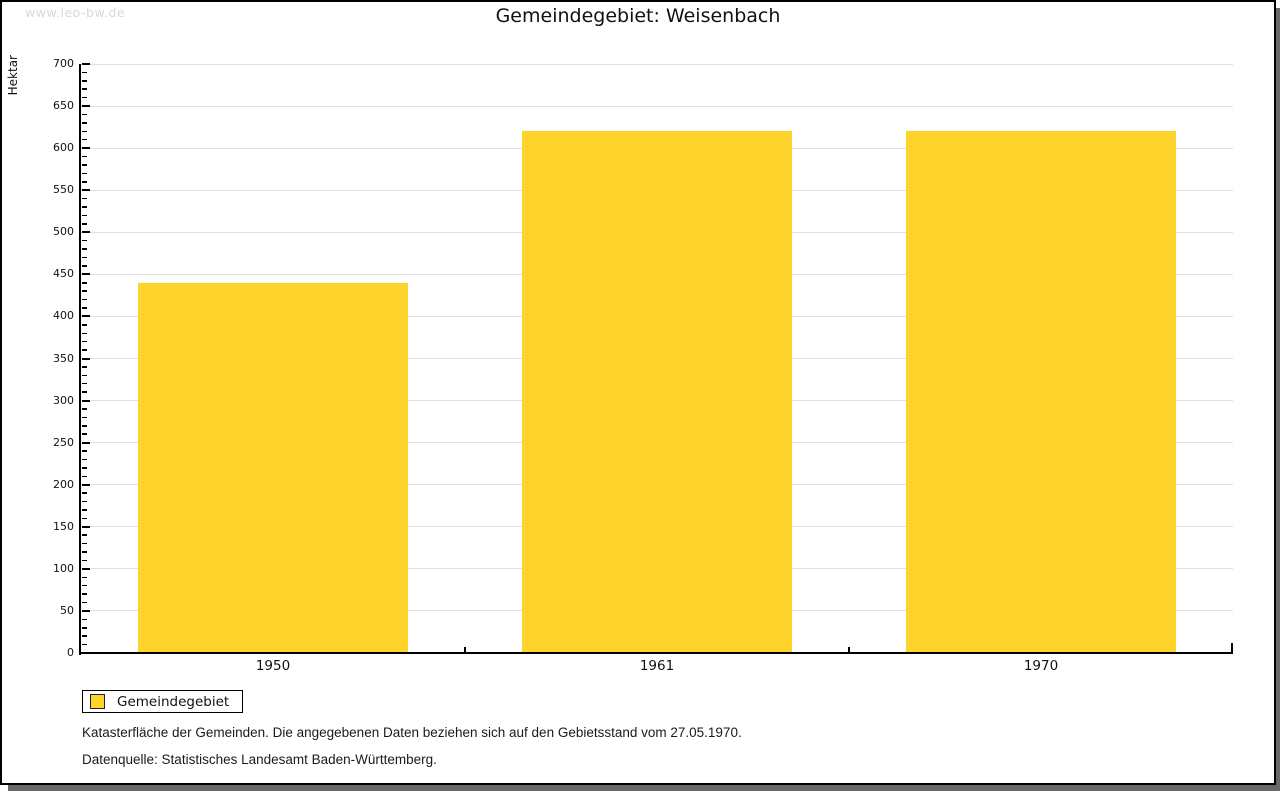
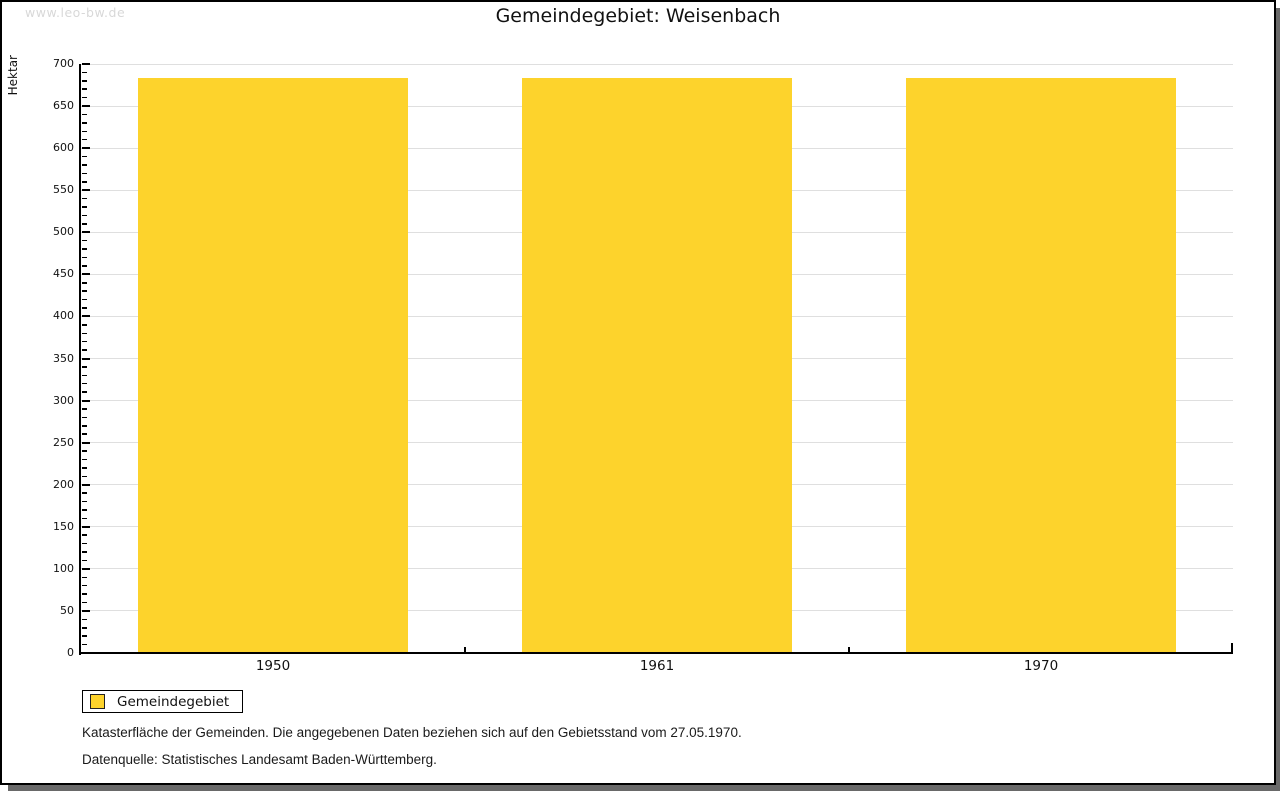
1950: 440 -> 680
1961: 620 -> 680
1970: 620 -> 680
